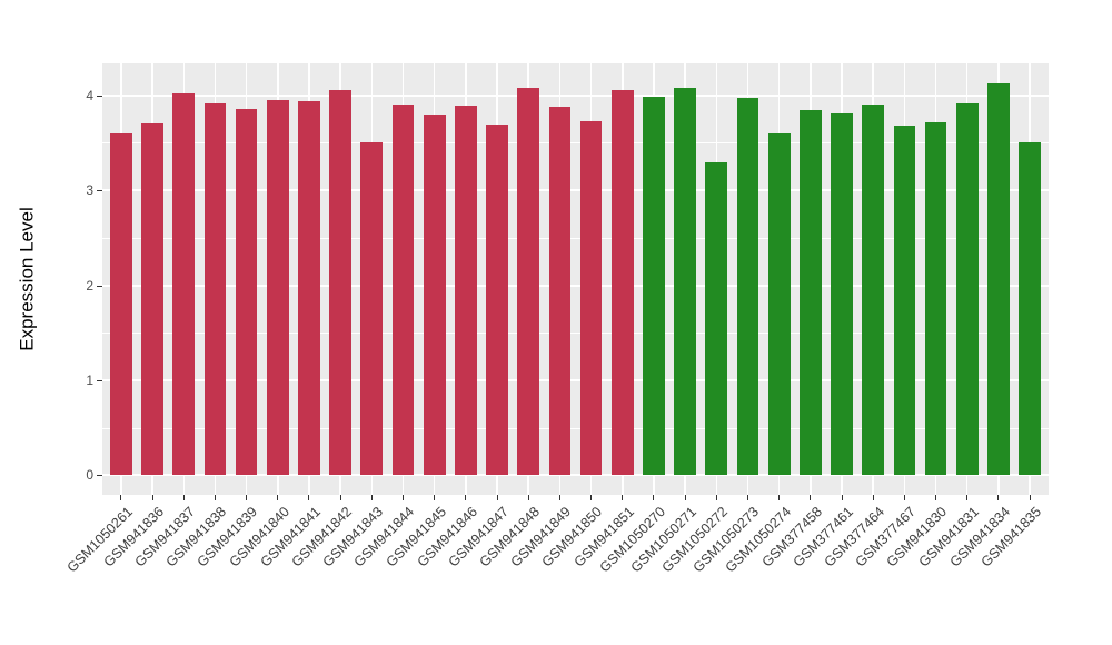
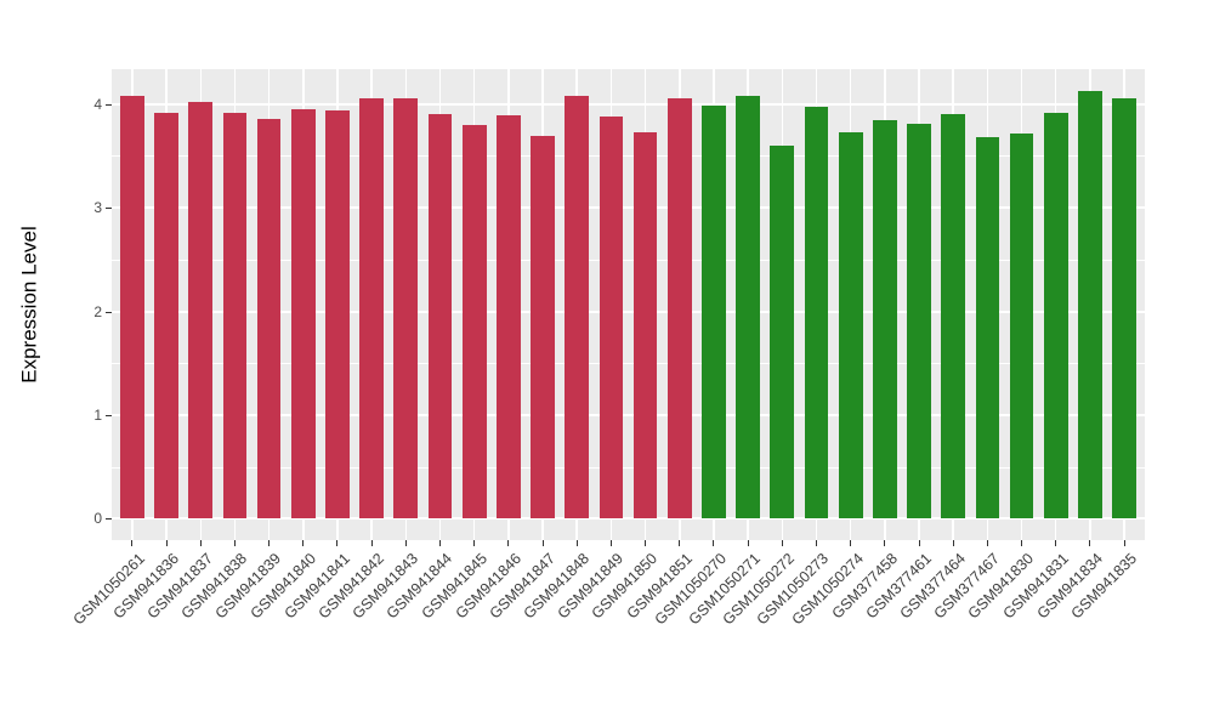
GSM1050261: 3.6 -> 4.1
GSM941836: 3.7 -> 3.9
GSM941843: 3.5 -> 4.0
GSM1050272: 3.3 -> 3.6
GSM1050274: 3.6 -> 3.7
GSM941835: 3.5 -> 4.1
